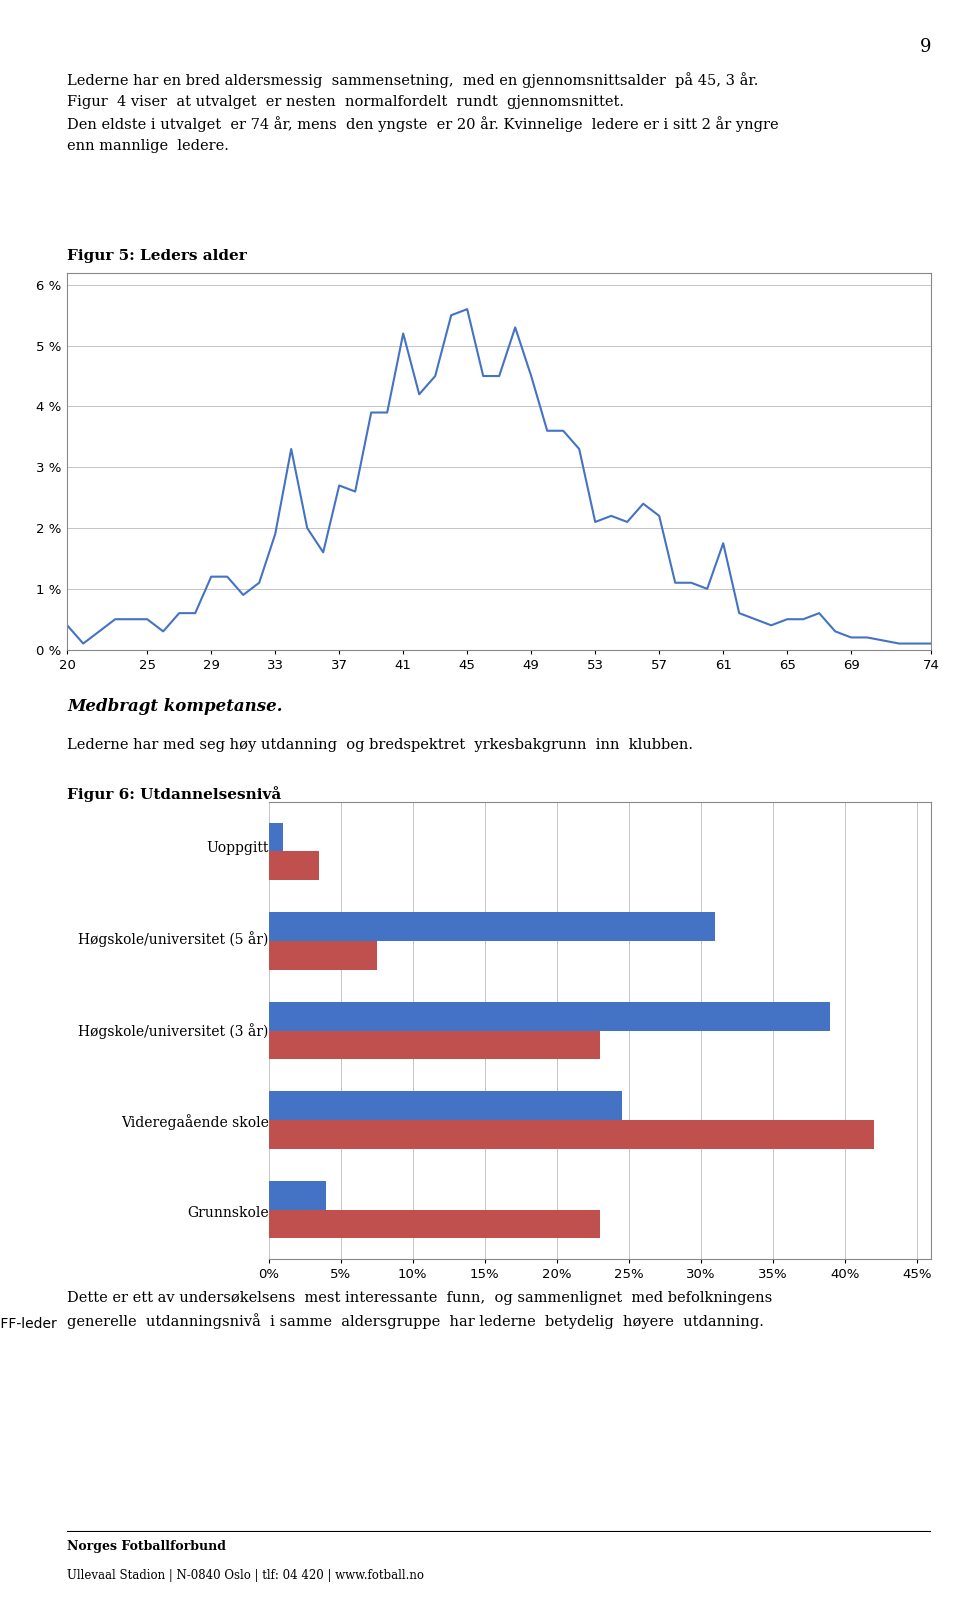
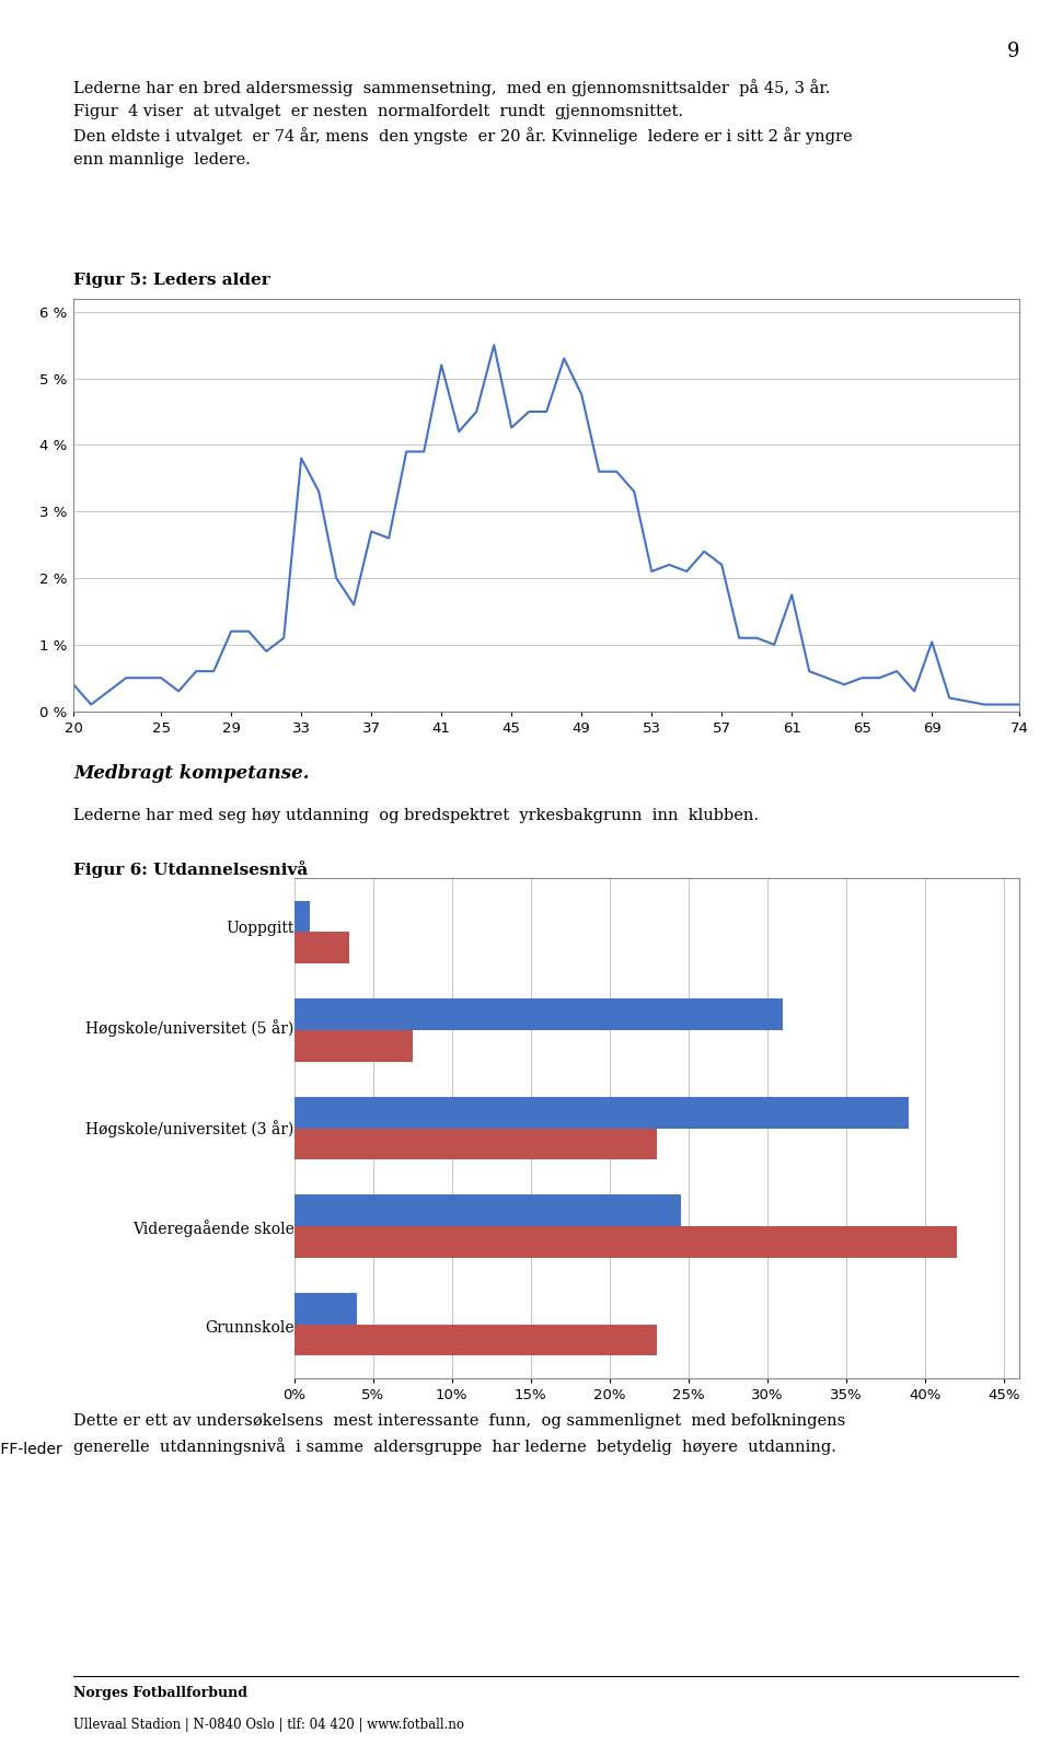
33: 1.90 % -> 3.80 %
45: 5.60 % -> 4.26 %
49: 4.50 % -> 4.76 %
69: 0.20 % -> 1.04 %
